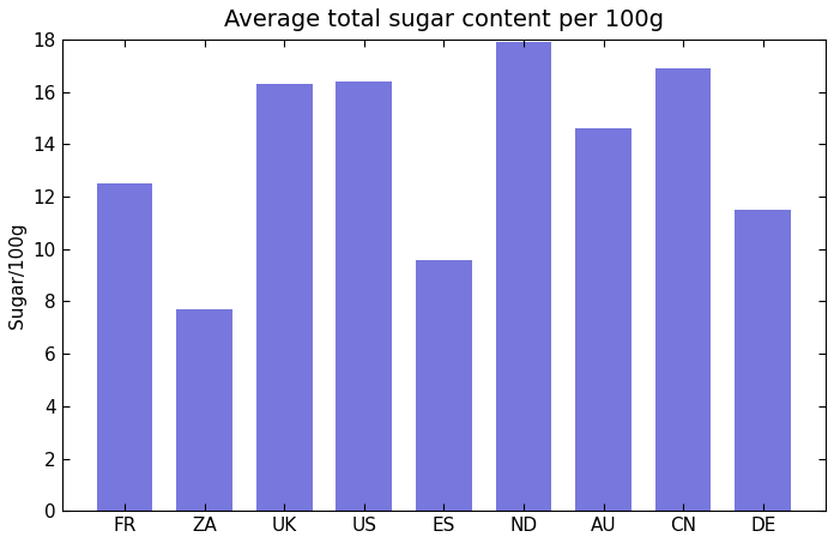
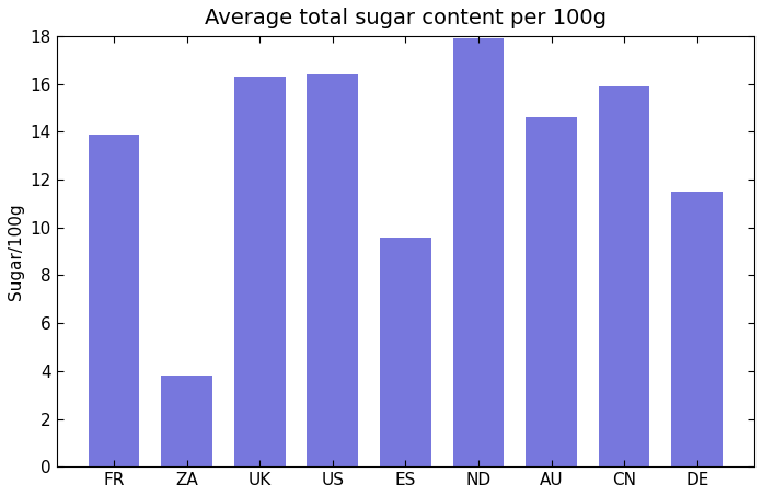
FR: 12.5 -> 13.9
ZA: 7.7 -> 3.8
CN: 16.9 -> 15.9
